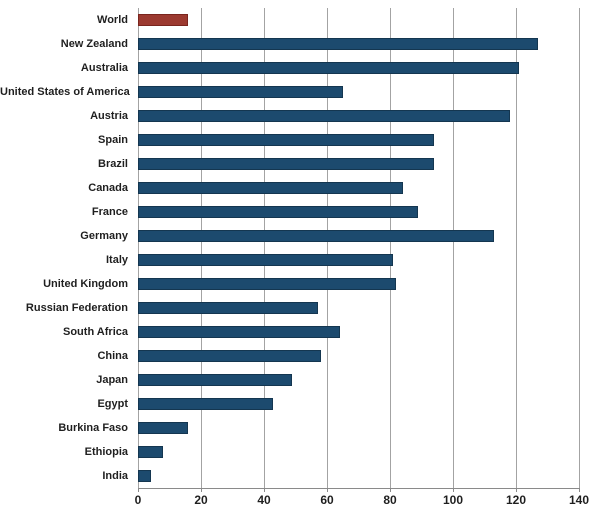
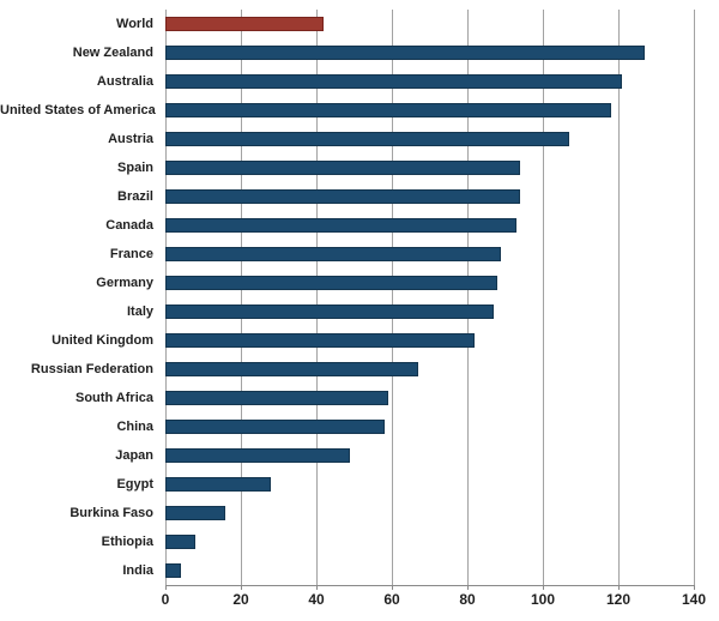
World: 16 -> 42
United States of America: 65 -> 118
Austria: 118 -> 107
Canada: 84 -> 93
Germany: 113 -> 88
Italy: 81 -> 87
Russian Federation: 57 -> 67
South Africa: 64 -> 59
Egypt: 43 -> 28
